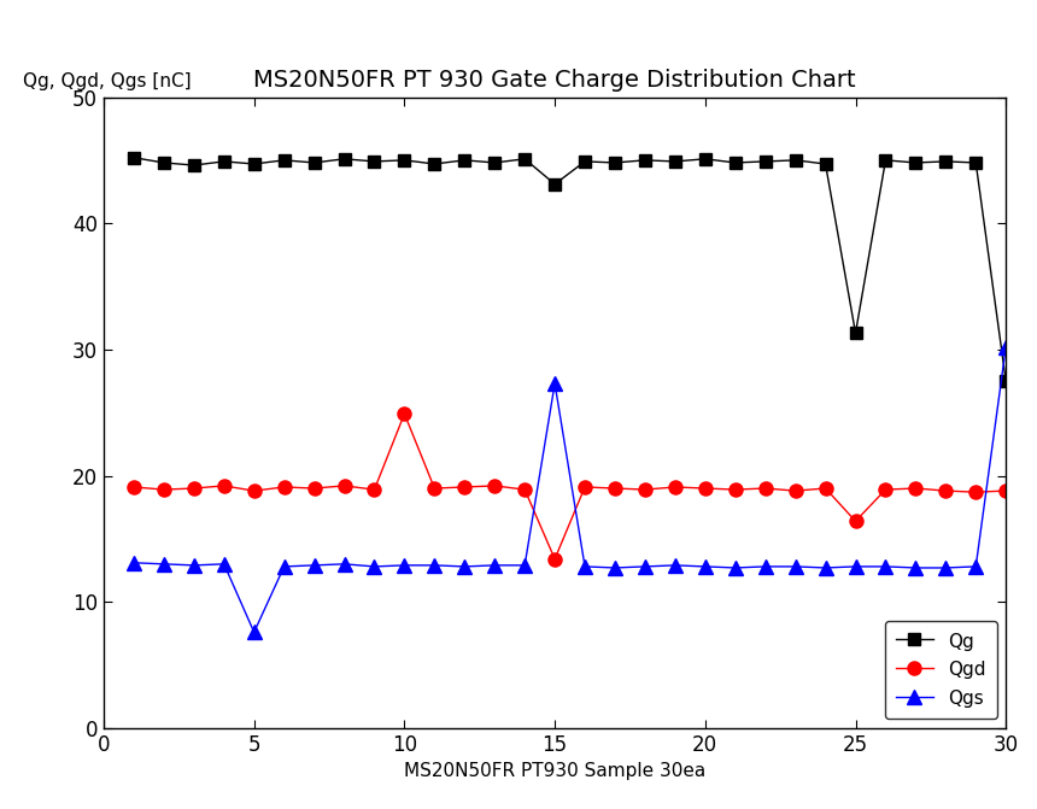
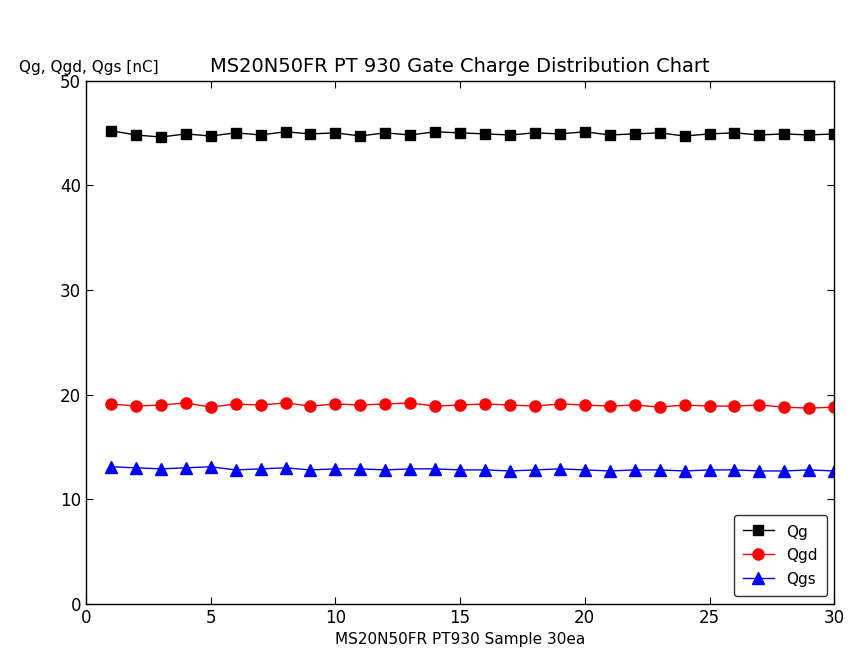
Qgs/5: 7.6 -> 13.1
Qgd/10: 24.9 -> 19.1
Qg/15: 43.1 -> 45.0
Qgd/15: 13.4 -> 19.0
Qgs/15: 27.3 -> 12.8
Qg/25: 31.3 -> 44.9
Qgd/25: 16.4 -> 18.9
Qg/30: 27.5 -> 44.9
Qgs/30: 30.2 -> 12.7
